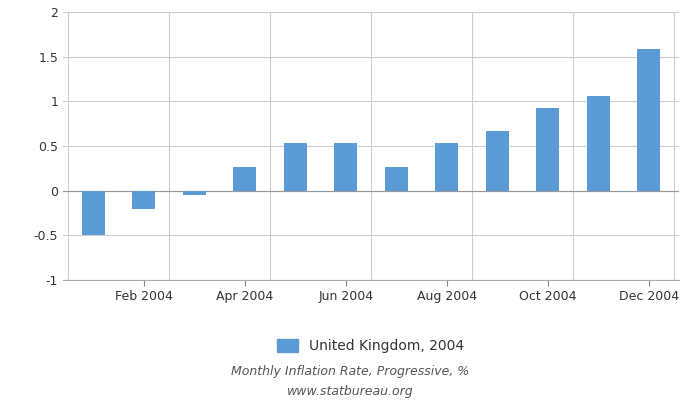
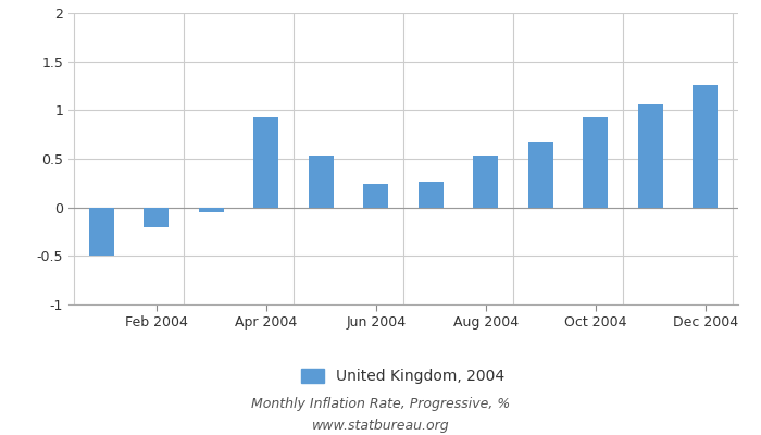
Apr 2004: 0.27 -> 0.92
Jun 2004: 0.53 -> 0.24
Dec 2004: 1.59 -> 1.26
